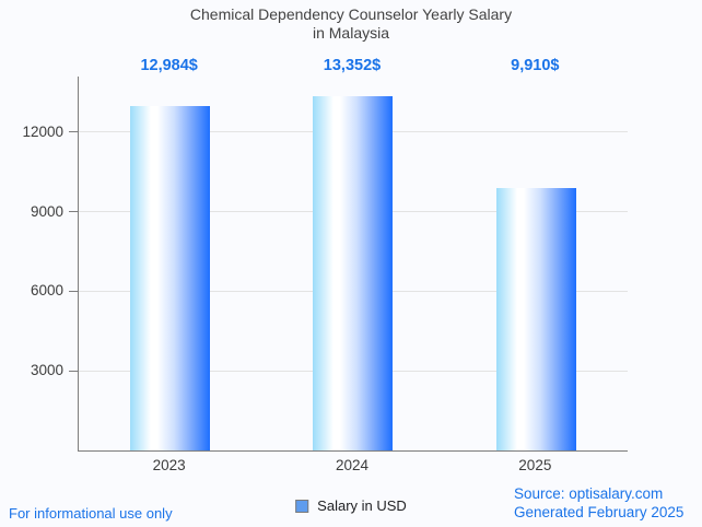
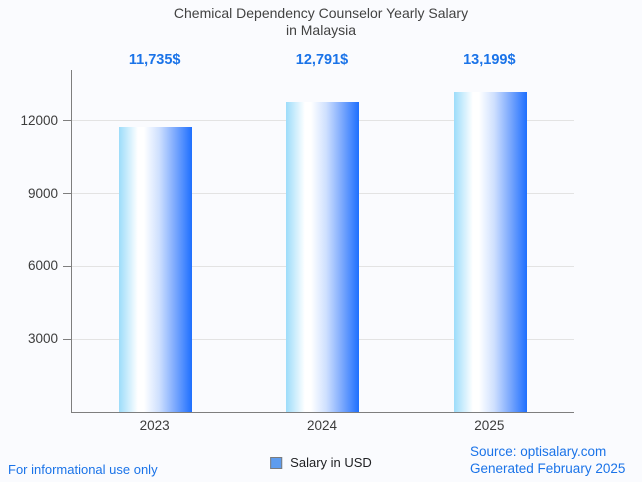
2023: 12,984 -> 11,735
2024: 13,352 -> 12,791
2025: 9,910 -> 13,199
